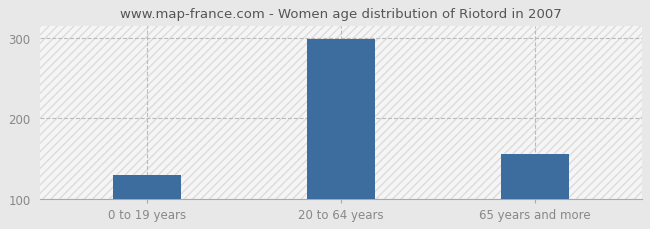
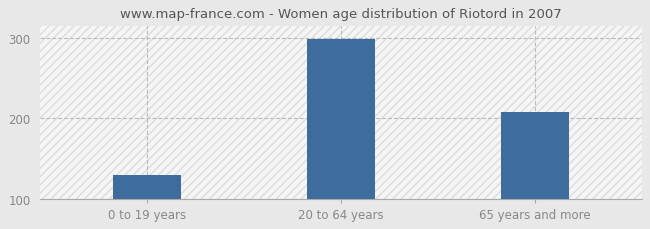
65 years and more: 155 -> 208
